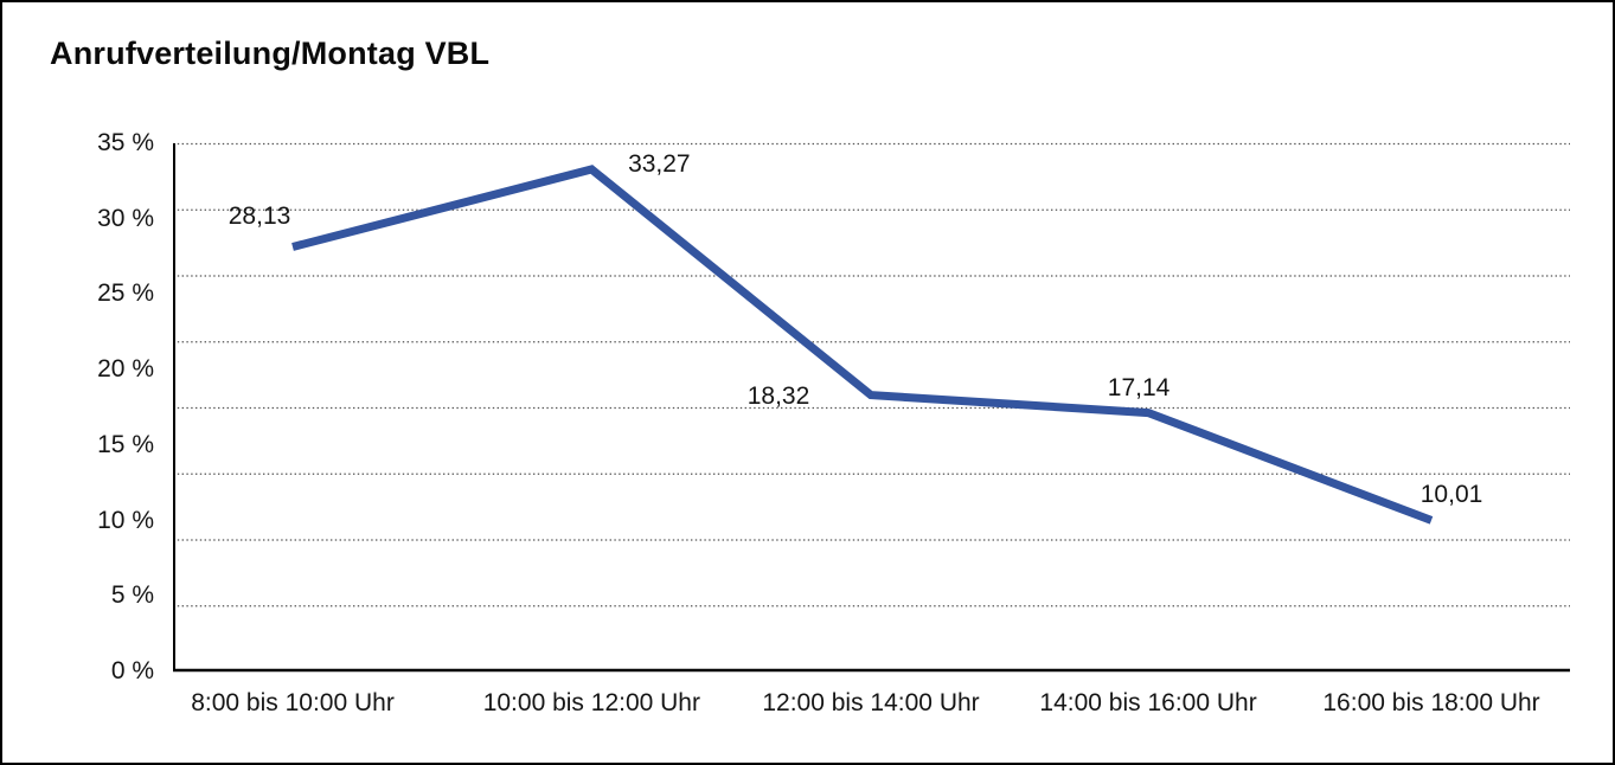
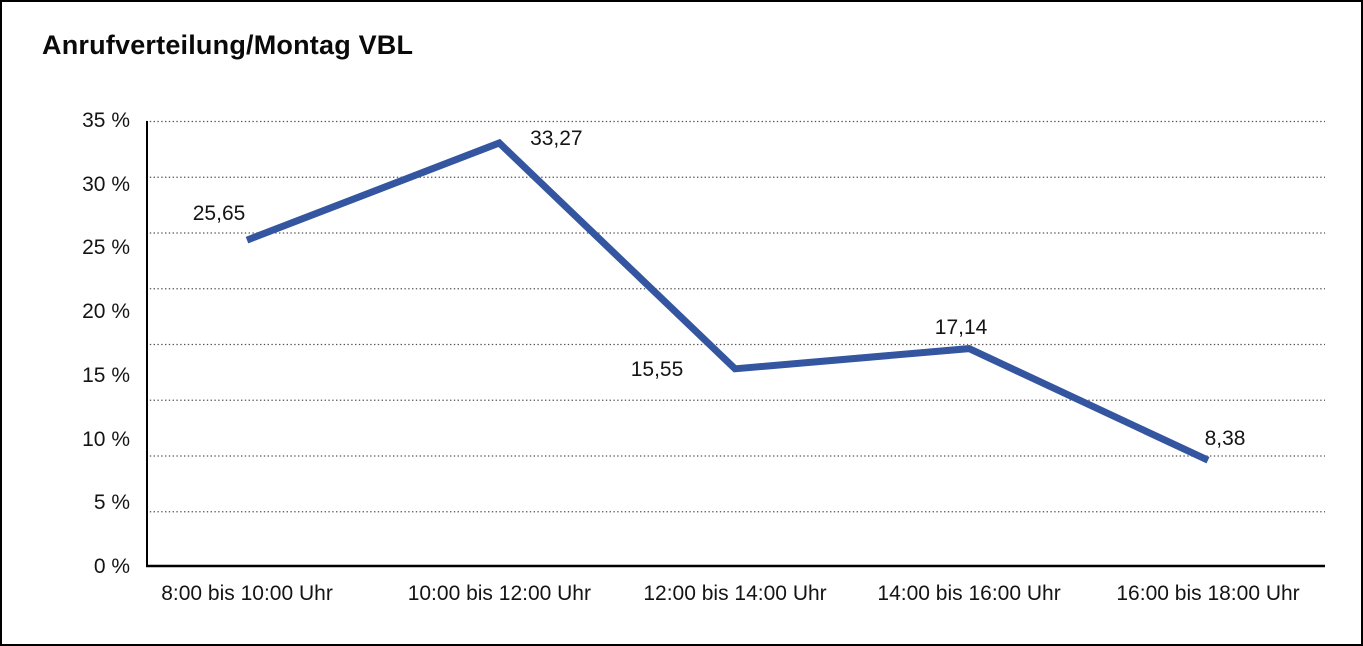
8:00 bis 10:00 Uhr: 28,13 -> 25,65
12:00 bis 14:00 Uhr: 18,32 -> 15,55
16:00 bis 18:00 Uhr: 10,01 -> 8,38
